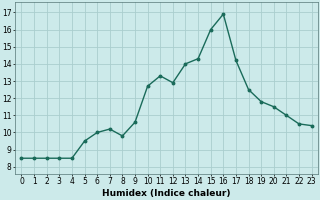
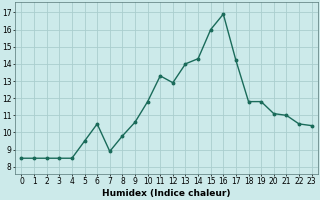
6: 10.0 -> 10.5
7: 10.2 -> 8.9
10: 12.7 -> 11.8
18: 12.5 -> 11.8
20: 11.5 -> 11.1
